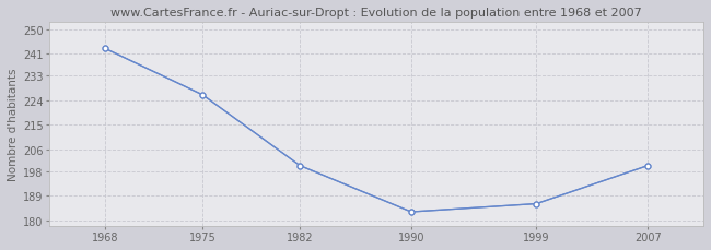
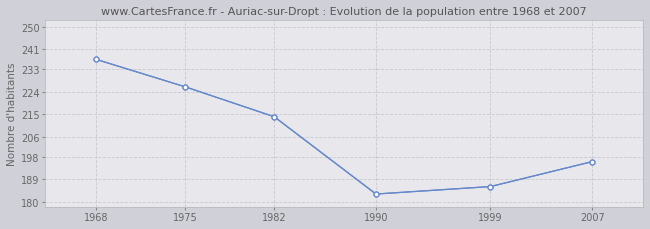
1968: 243 -> 237
1982: 200 -> 214
2007: 200 -> 196
